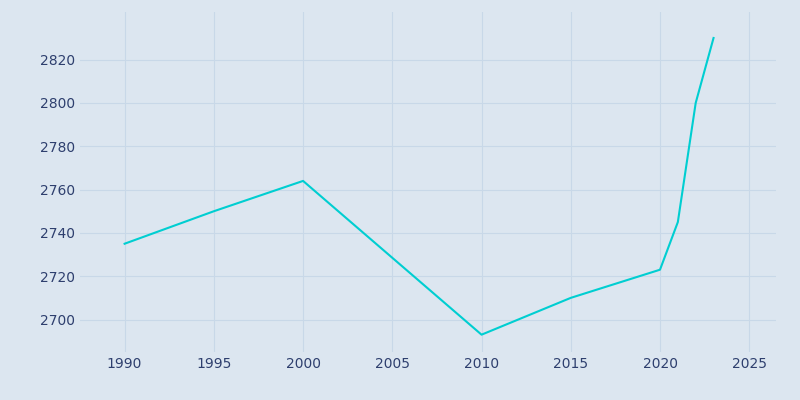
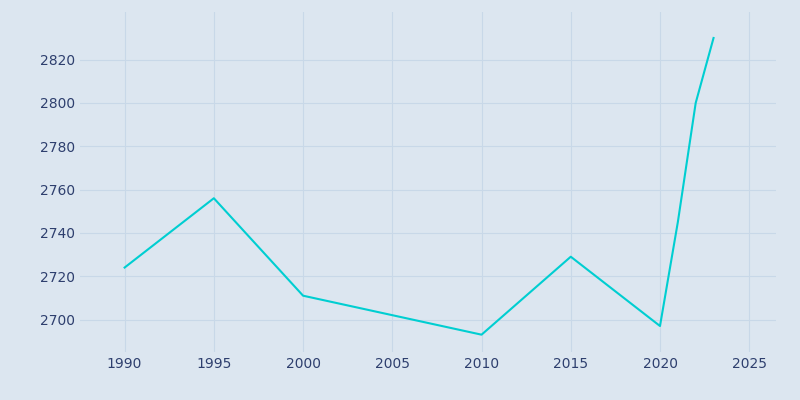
1990: 2735 -> 2724
1995: 2750 -> 2756
2000: 2764 -> 2711
2015: 2710 -> 2729
2020: 2723 -> 2697
